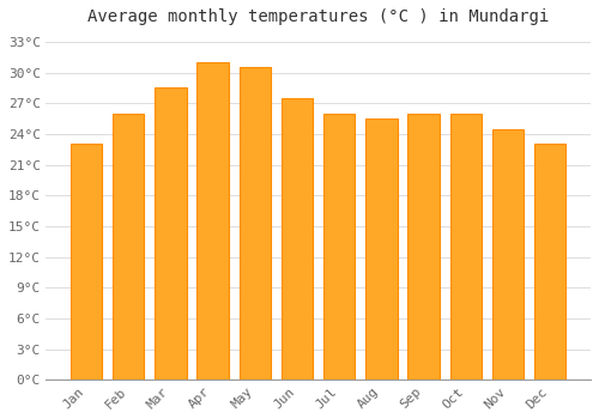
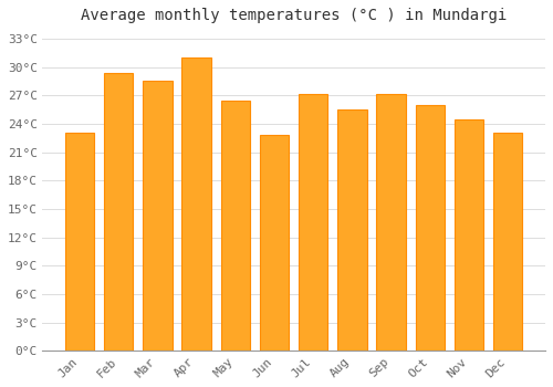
Feb: 26.0°C -> 29.4°C
May: 30.5°C -> 26.4°C
Jun: 27.5°C -> 22.8°C
Jul: 26.0°C -> 27.2°C
Sep: 26.0°C -> 27.2°C
